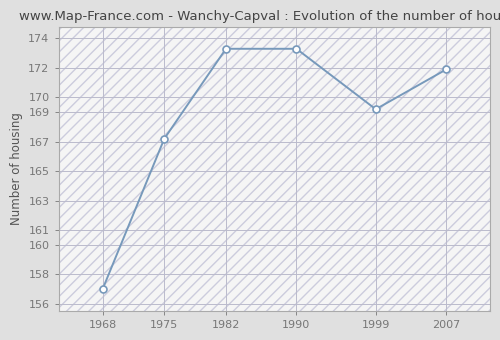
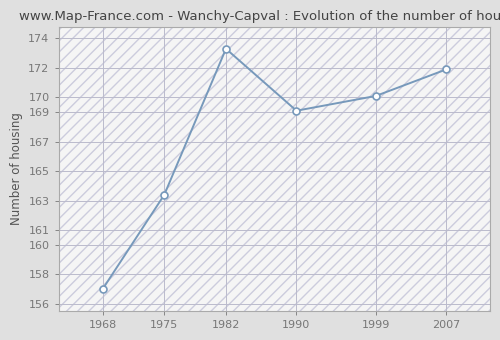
1975: 167.2 -> 163.4
1990: 173.3 -> 169.1
1999: 169.2 -> 170.1
